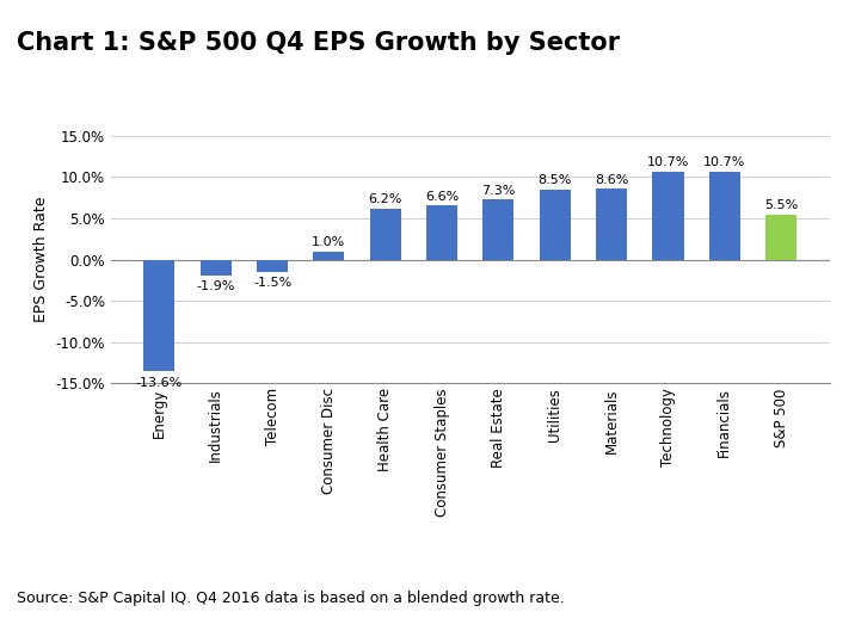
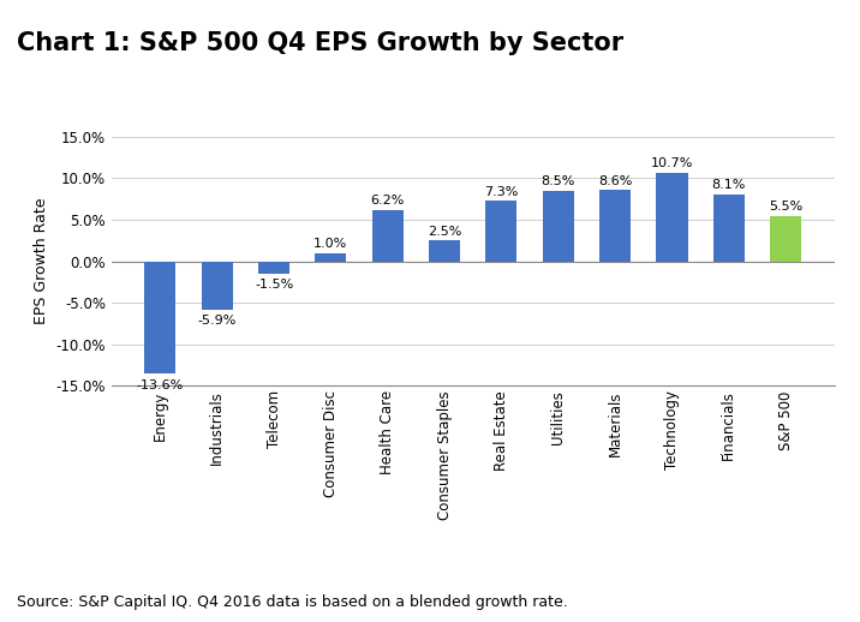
Industrials: -1.9% -> -5.9%
Consumer Staples: 6.6% -> 2.5%
Financials: 10.7% -> 8.1%
